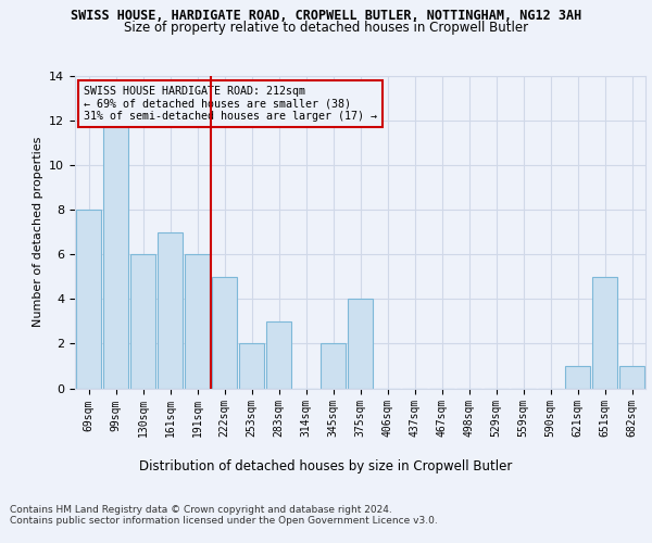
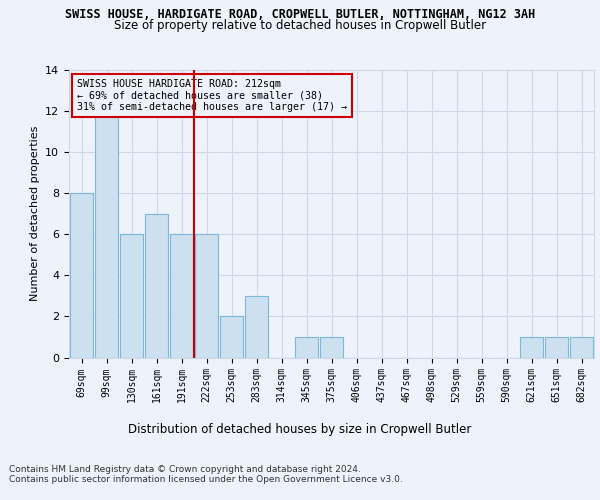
222sqm: 5 -> 6
345sqm: 2 -> 1
375sqm: 4 -> 1
651sqm: 5 -> 1
